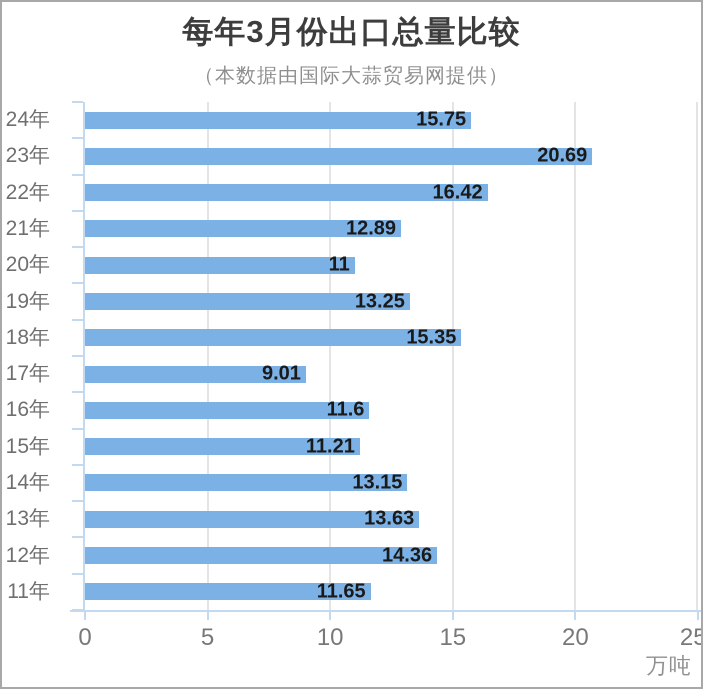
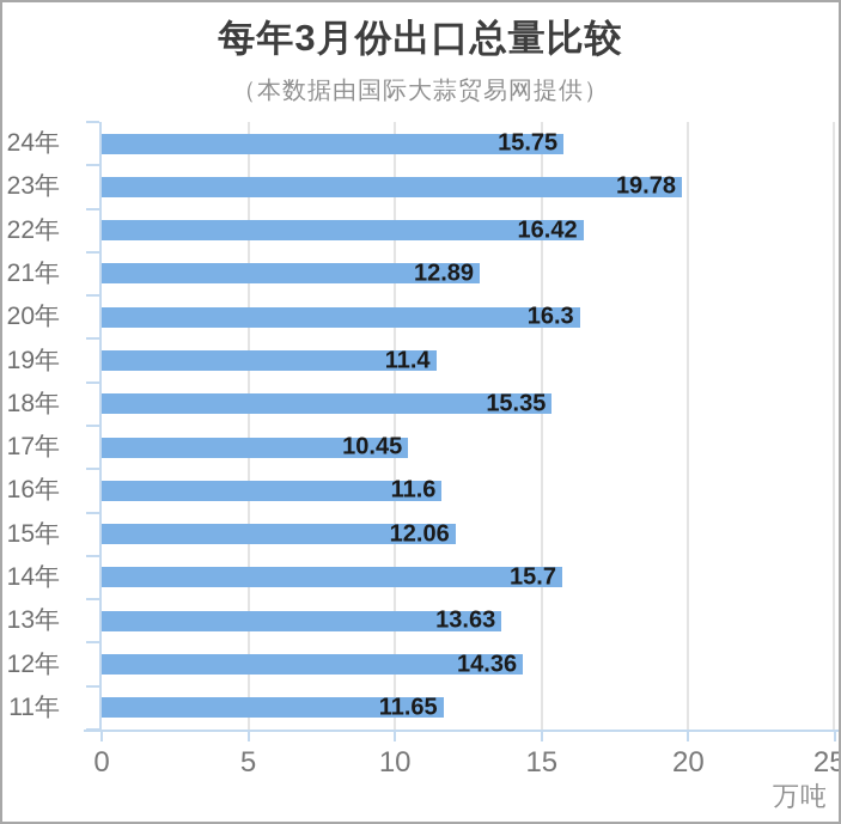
23年: 20.69 -> 19.78
20年: 11 -> 16.3
19年: 13.25 -> 11.4
17年: 9.01 -> 10.45
15年: 11.21 -> 12.06
14年: 13.15 -> 15.7
